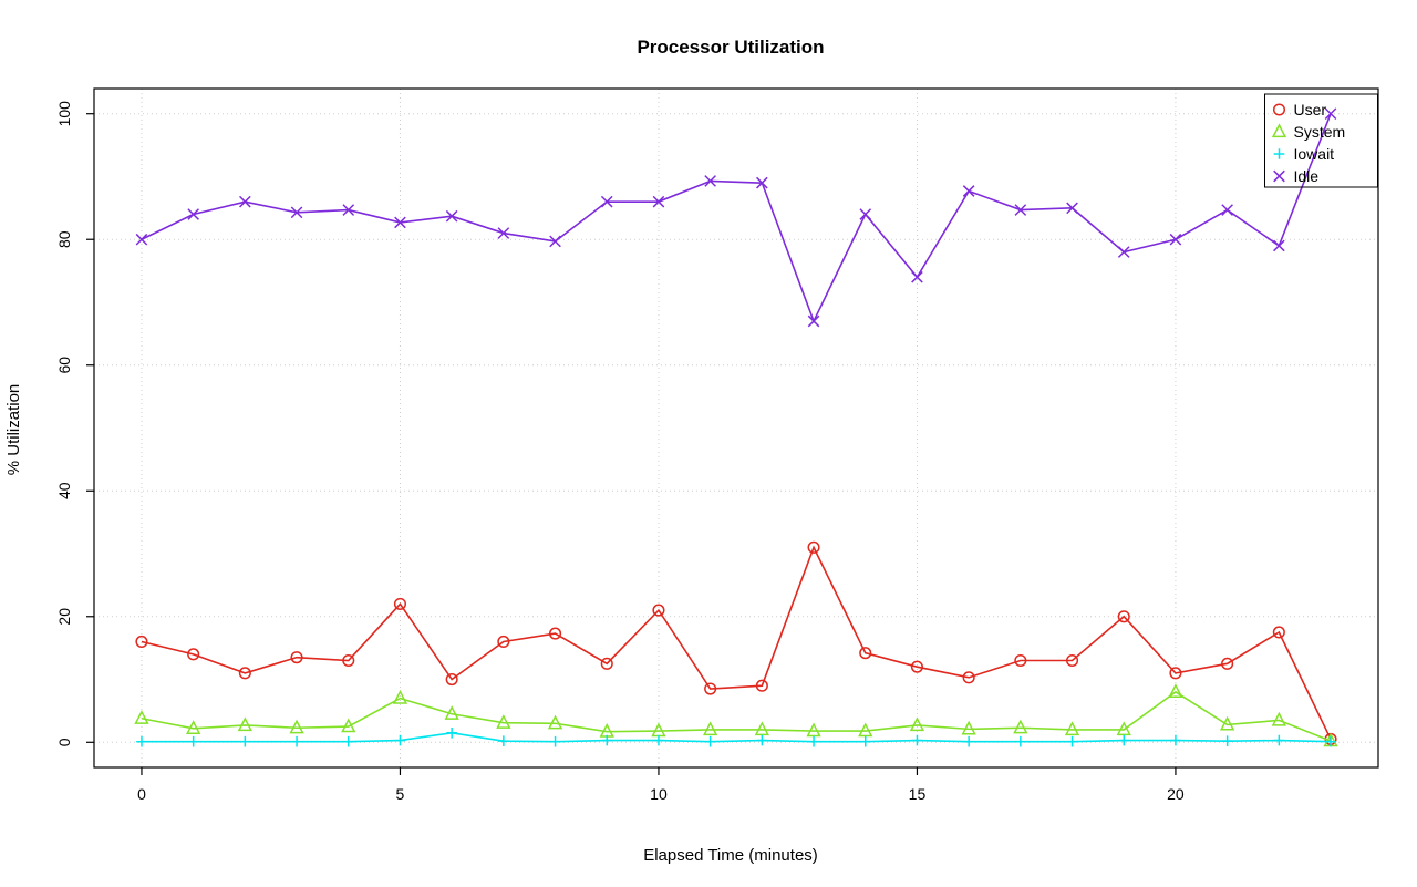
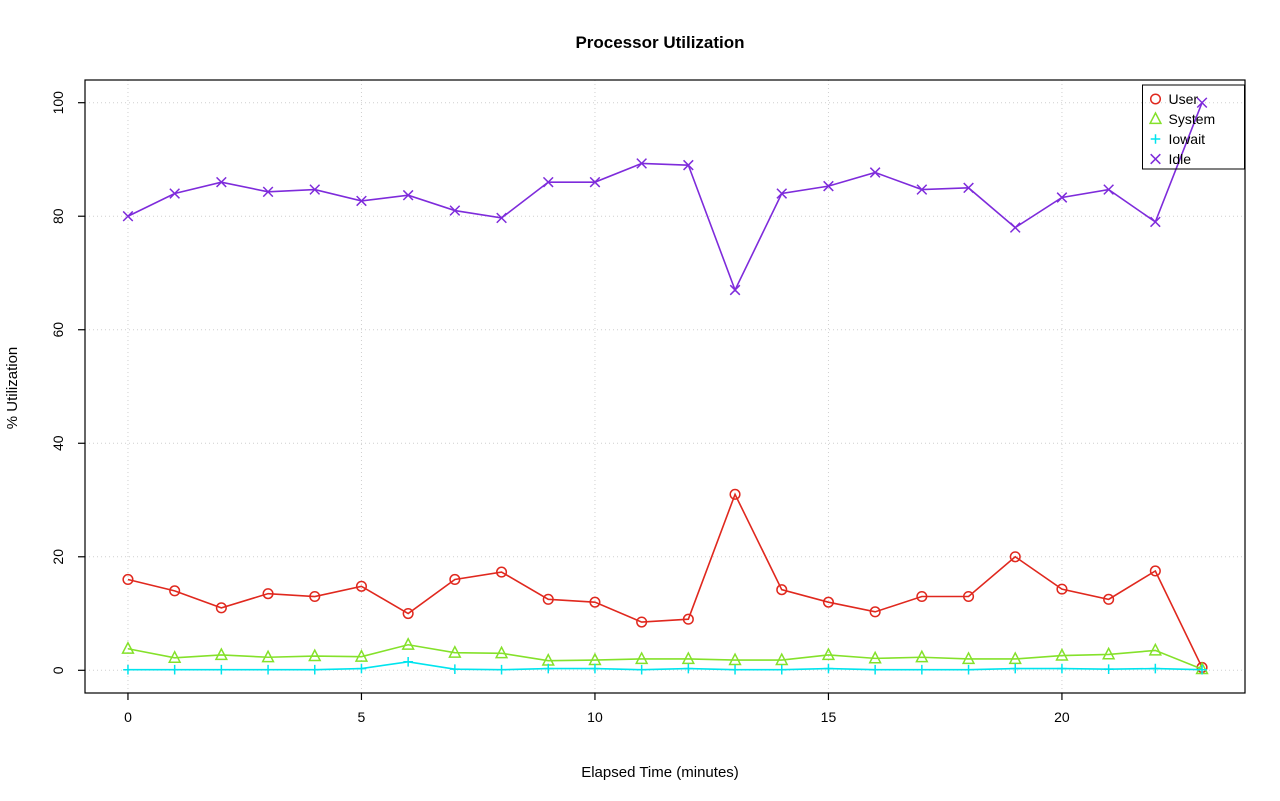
User/5: 22 -> 15
System/5: 7 -> 2
User/10: 21 -> 12
Idle/15: 74 -> 85
User/20: 11 -> 14
System/20: 8 -> 3
Idle/20: 80 -> 83
